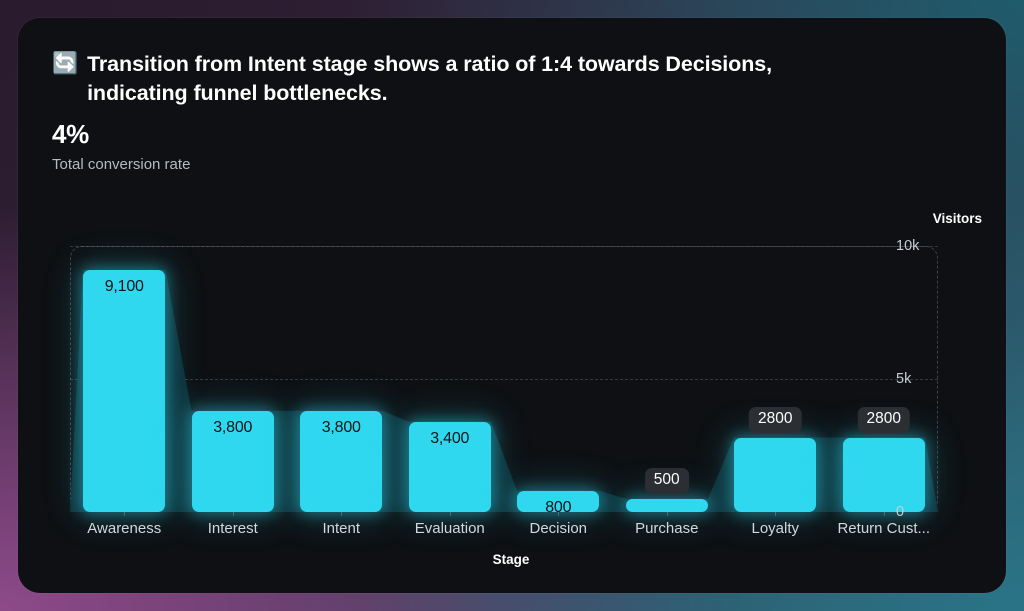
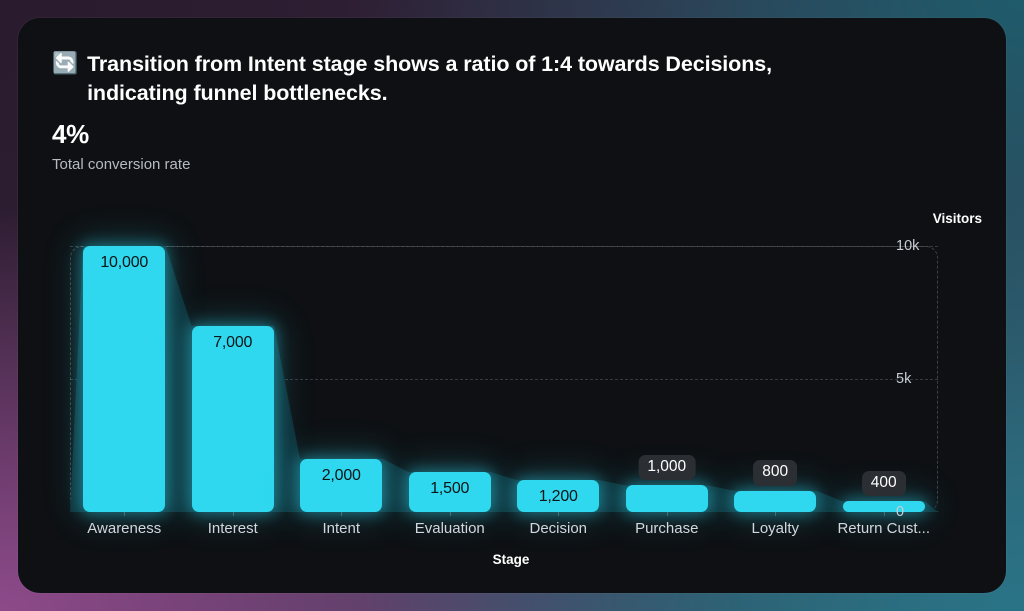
Awareness: 9,100 -> 10,000
Interest: 3,800 -> 7,000
Intent: 3,800 -> 2,000
Evaluation: 3,400 -> 1,500
Decision: 800 -> 1,200
Purchase: 500 -> 1,000
Loyalty: 2800 -> 800
Return Cust...: 2800 -> 400
